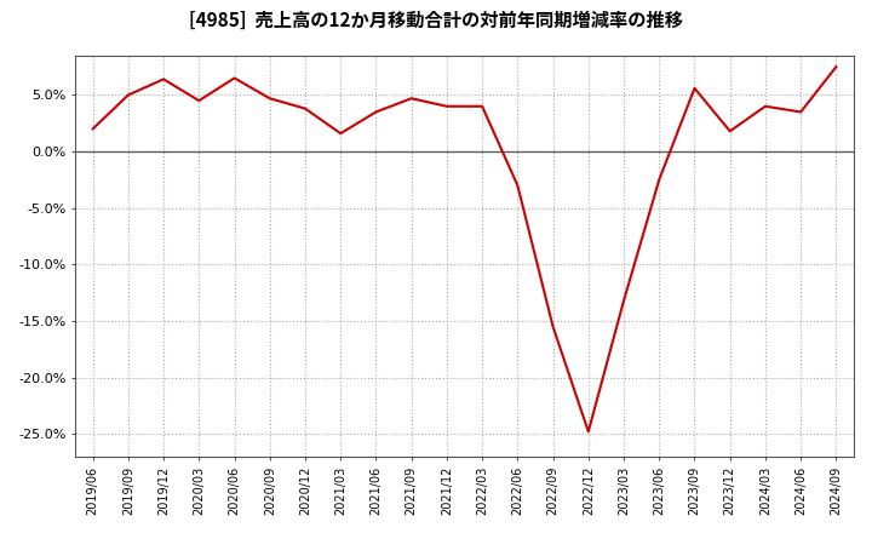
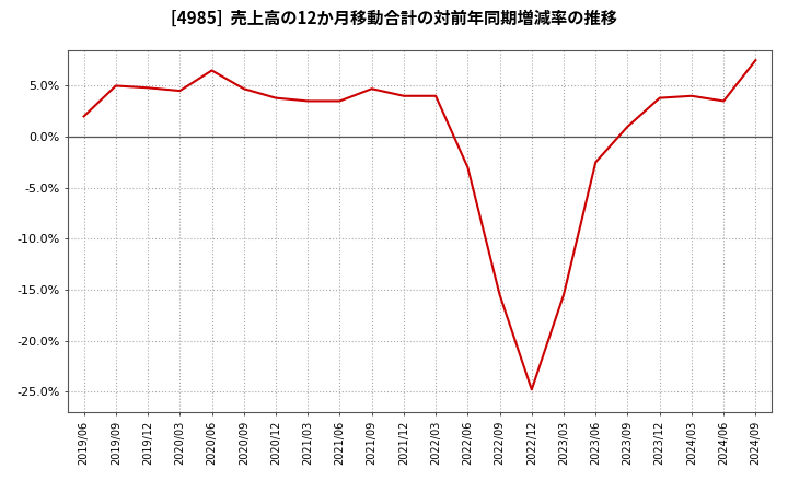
2019/12: 6.4% -> 4.8%
2021/03: 1.6% -> 3.5%
2023/03: -13.2% -> -15.5%
2023/09: 5.6% -> 1.0%
2023/12: 1.8% -> 3.8%
